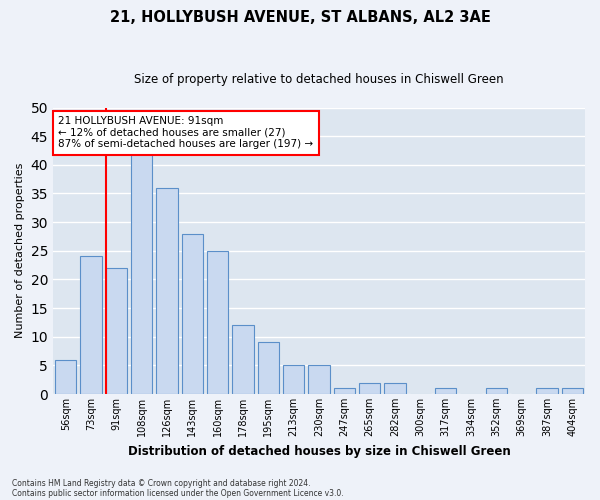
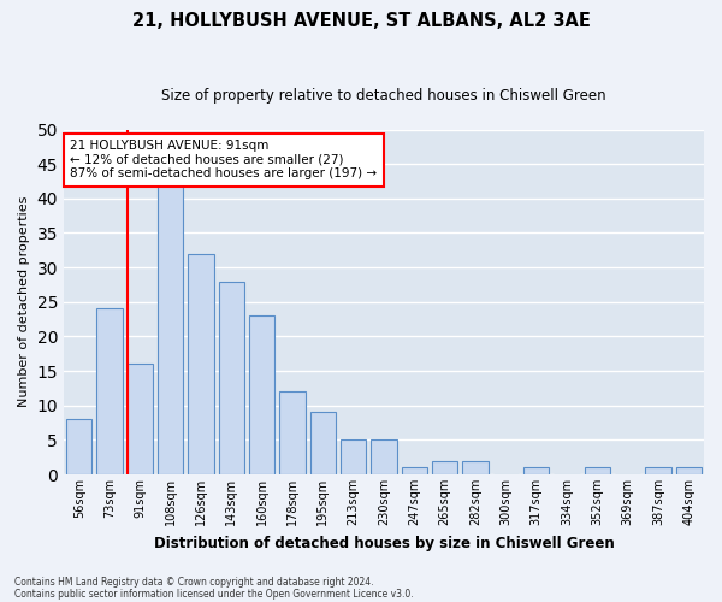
56sqm: 6 -> 8
91sqm: 22 -> 16
126sqm: 36 -> 32
160sqm: 25 -> 23
